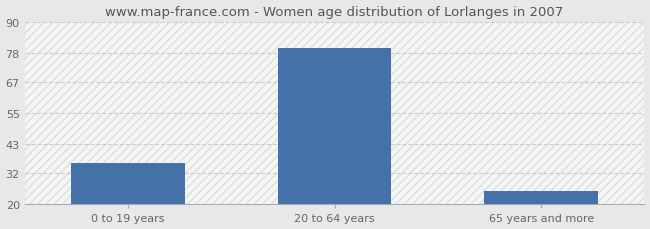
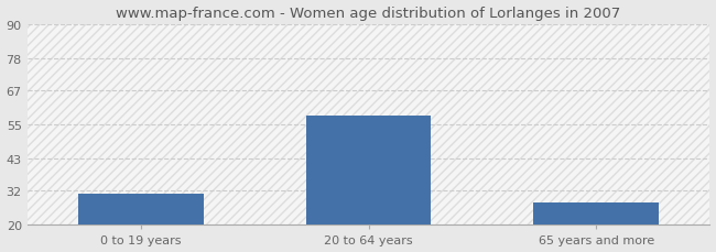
0 to 19 years: 36 -> 31
20 to 64 years: 80 -> 58
65 years and more: 25 -> 28
